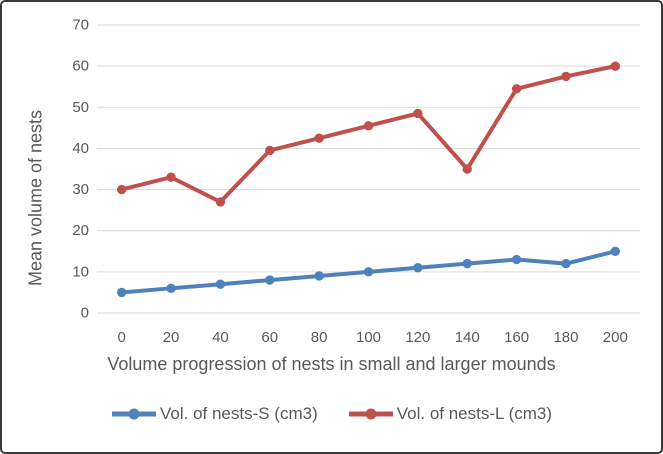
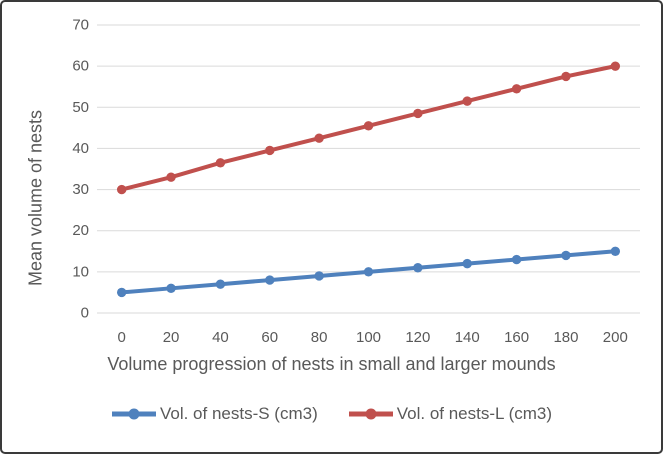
Vol. of nests-L (cm3)/40: 27 -> 36
Vol. of nests-L (cm3)/140: 35 -> 52
Vol. of nests-S (cm3)/180: 12 -> 14
